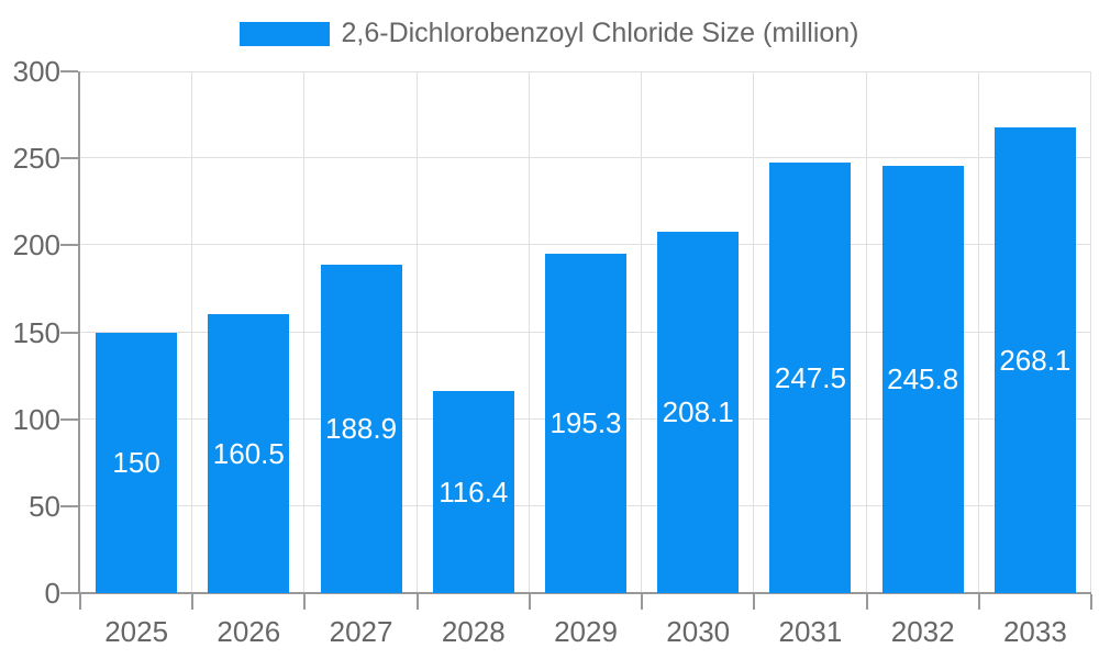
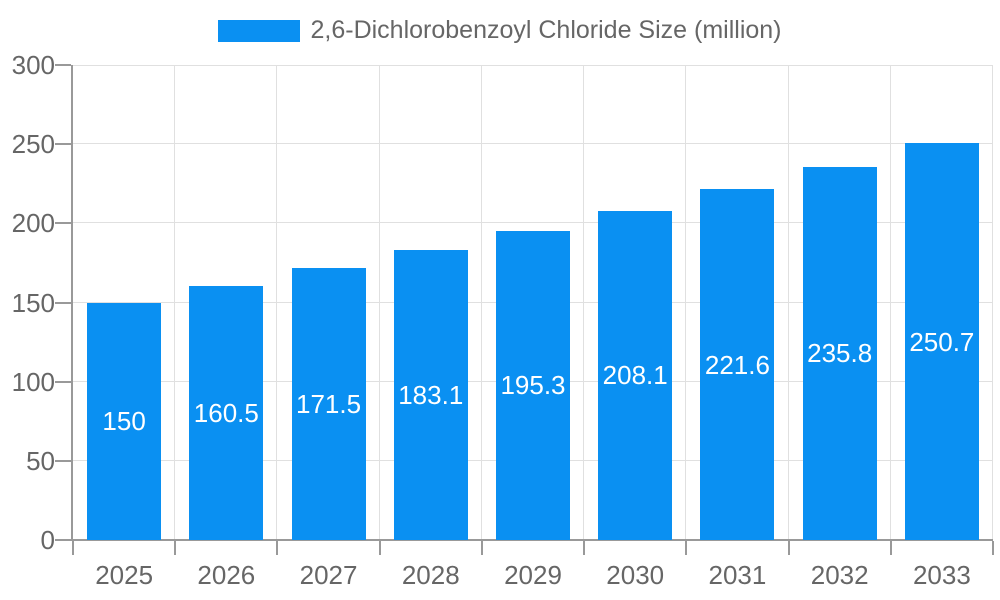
2027: 188.9 -> 171.5
2028: 116.4 -> 183.1
2031: 247.5 -> 221.6
2032: 245.8 -> 235.8
2033: 268.1 -> 250.7
